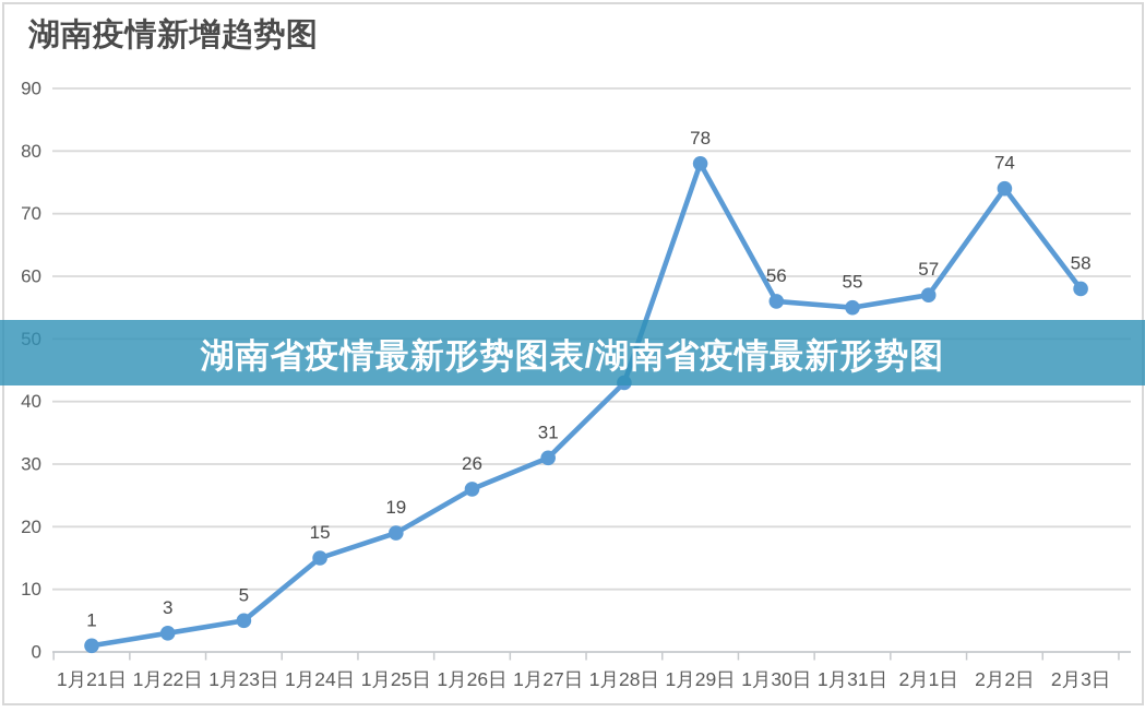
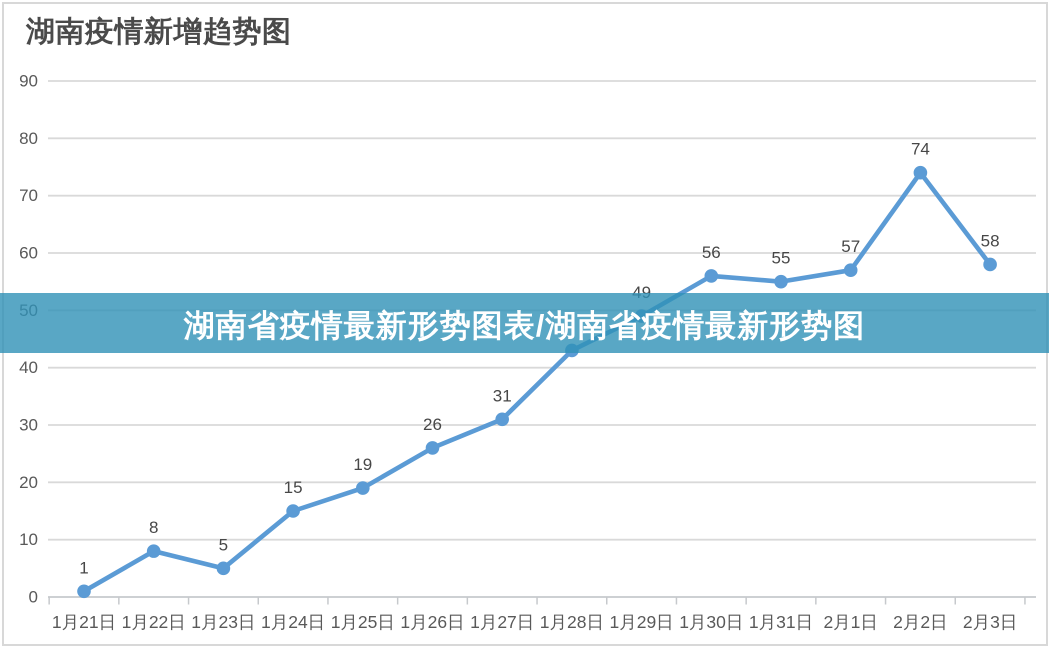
1月22日: 3 -> 8
1月29日: 78 -> 49
